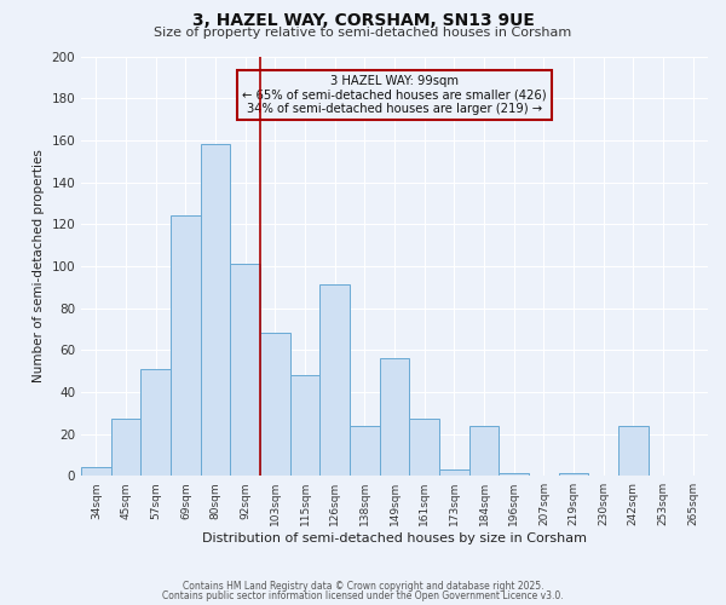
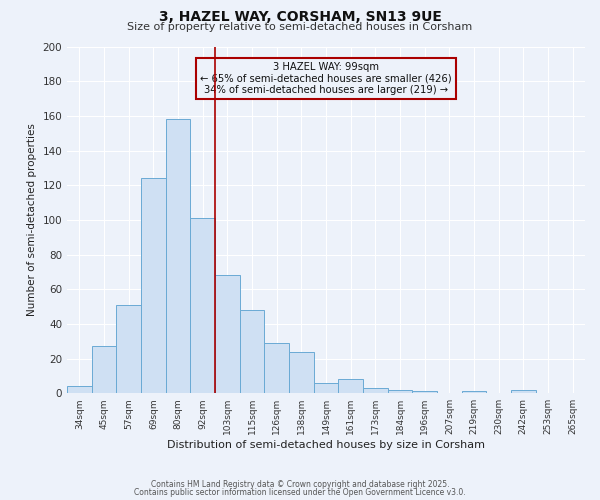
126sqm: 91 -> 29
149sqm: 56 -> 6
161sqm: 27 -> 8
184sqm: 24 -> 2
242sqm: 24 -> 2
